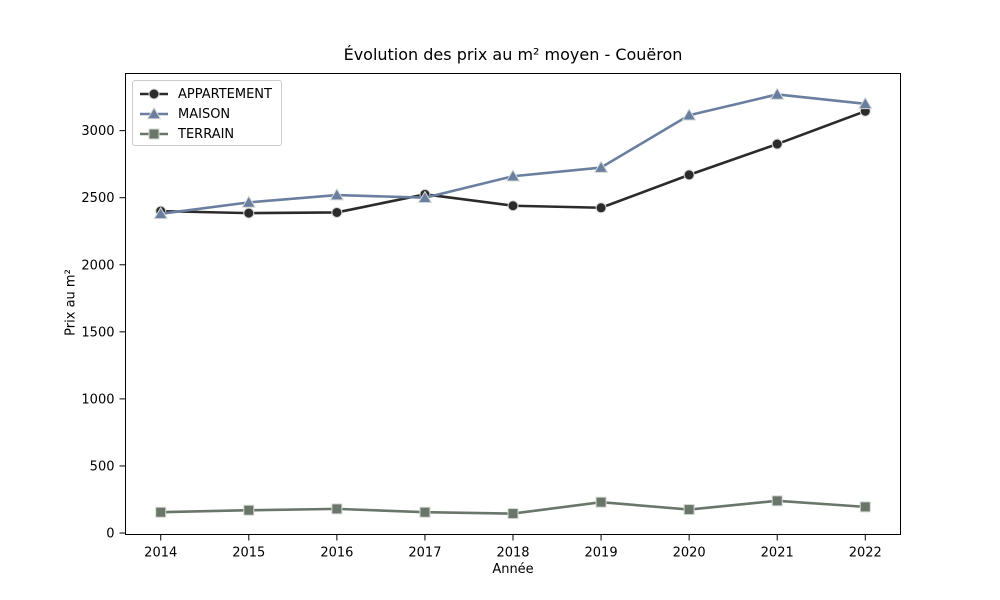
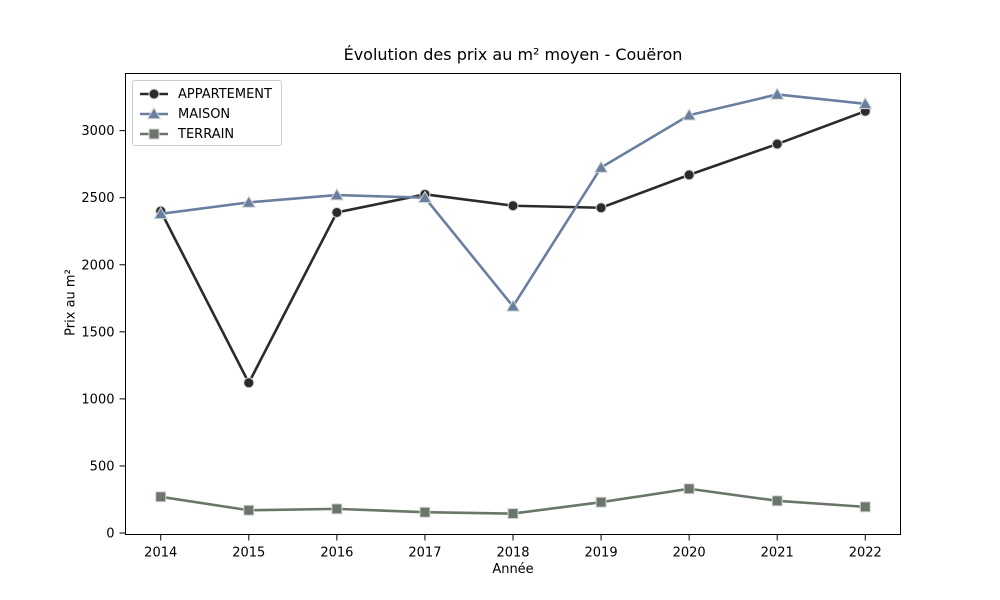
TERRAIN/2014: 160 -> 270
APPARTEMENT/2015: 2380 -> 1120
MAISON/2018: 2660 -> 1690
TERRAIN/2020: 180 -> 330
